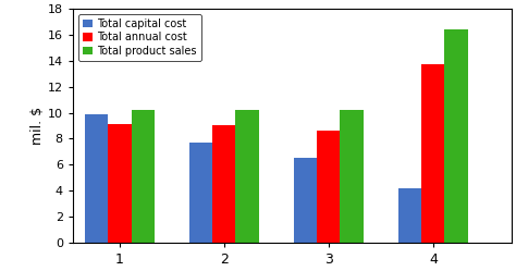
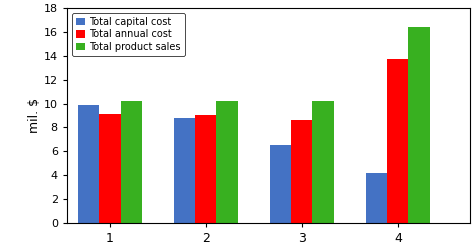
Total capital cost/2: 7.7 -> 8.8
